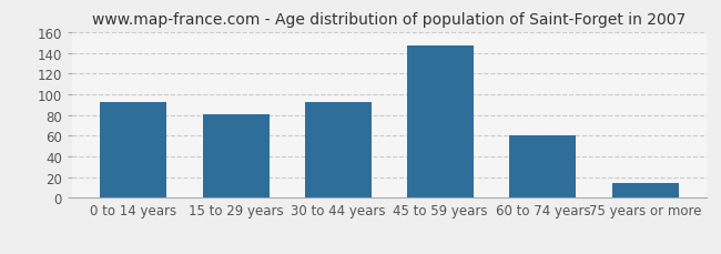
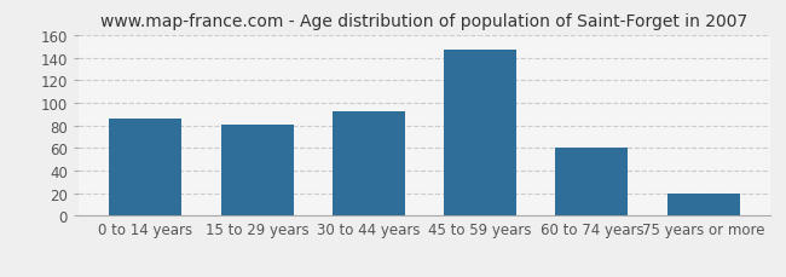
0 to 14 years: 93 -> 86
75 years or more: 14 -> 20
